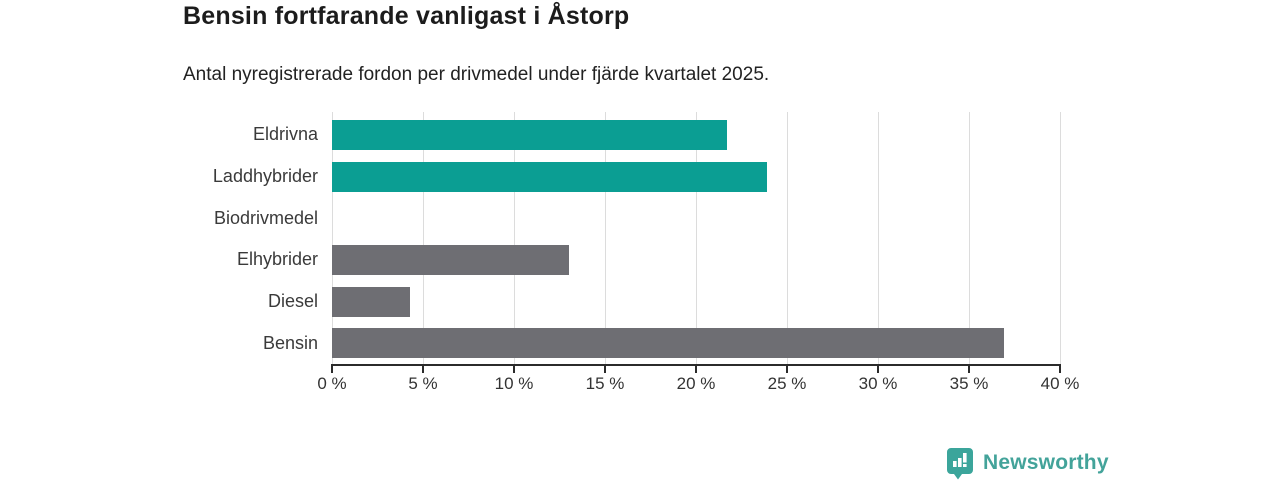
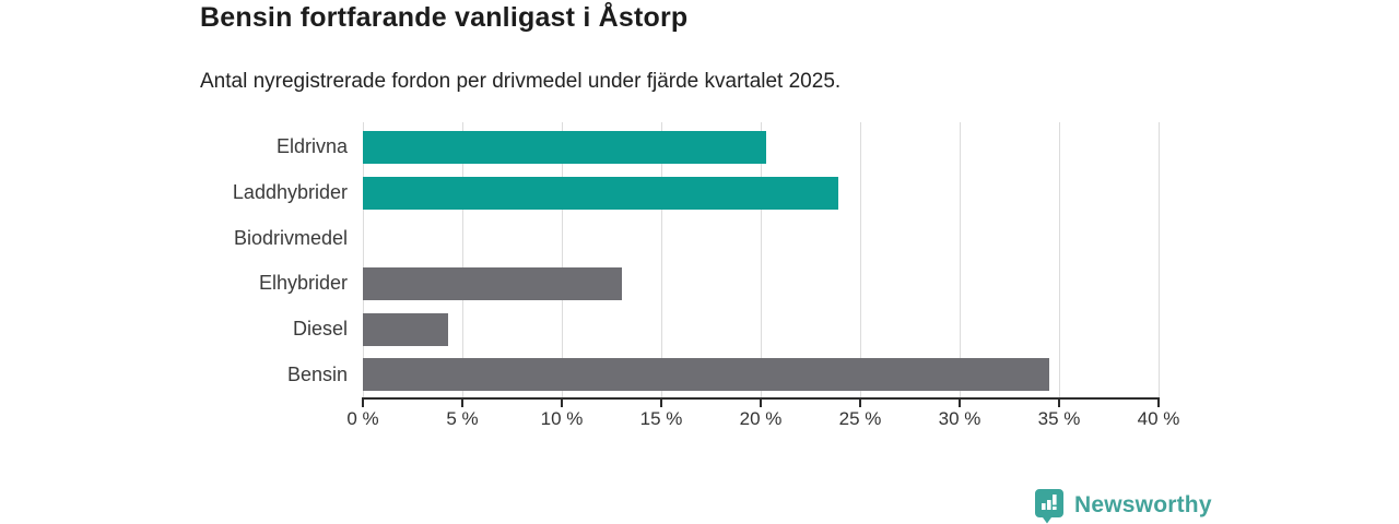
Eldrivna: 21.7% -> 20.3%
Bensin: 36.9% -> 34.5%
